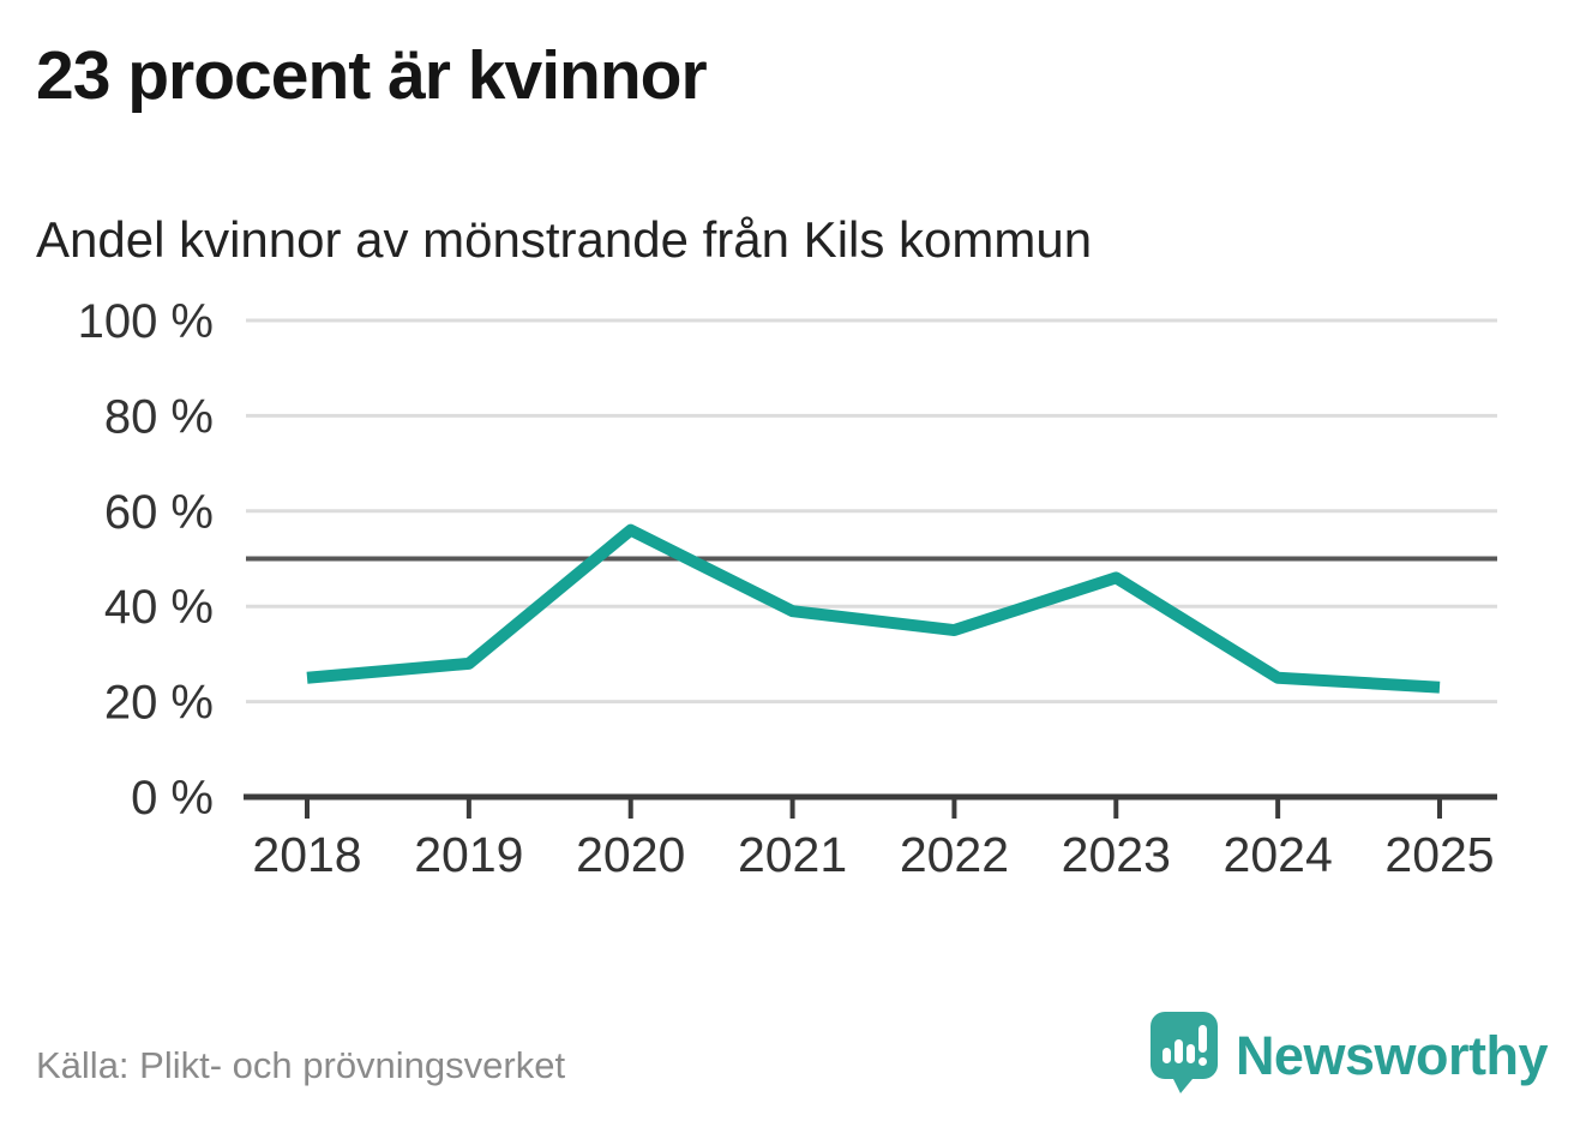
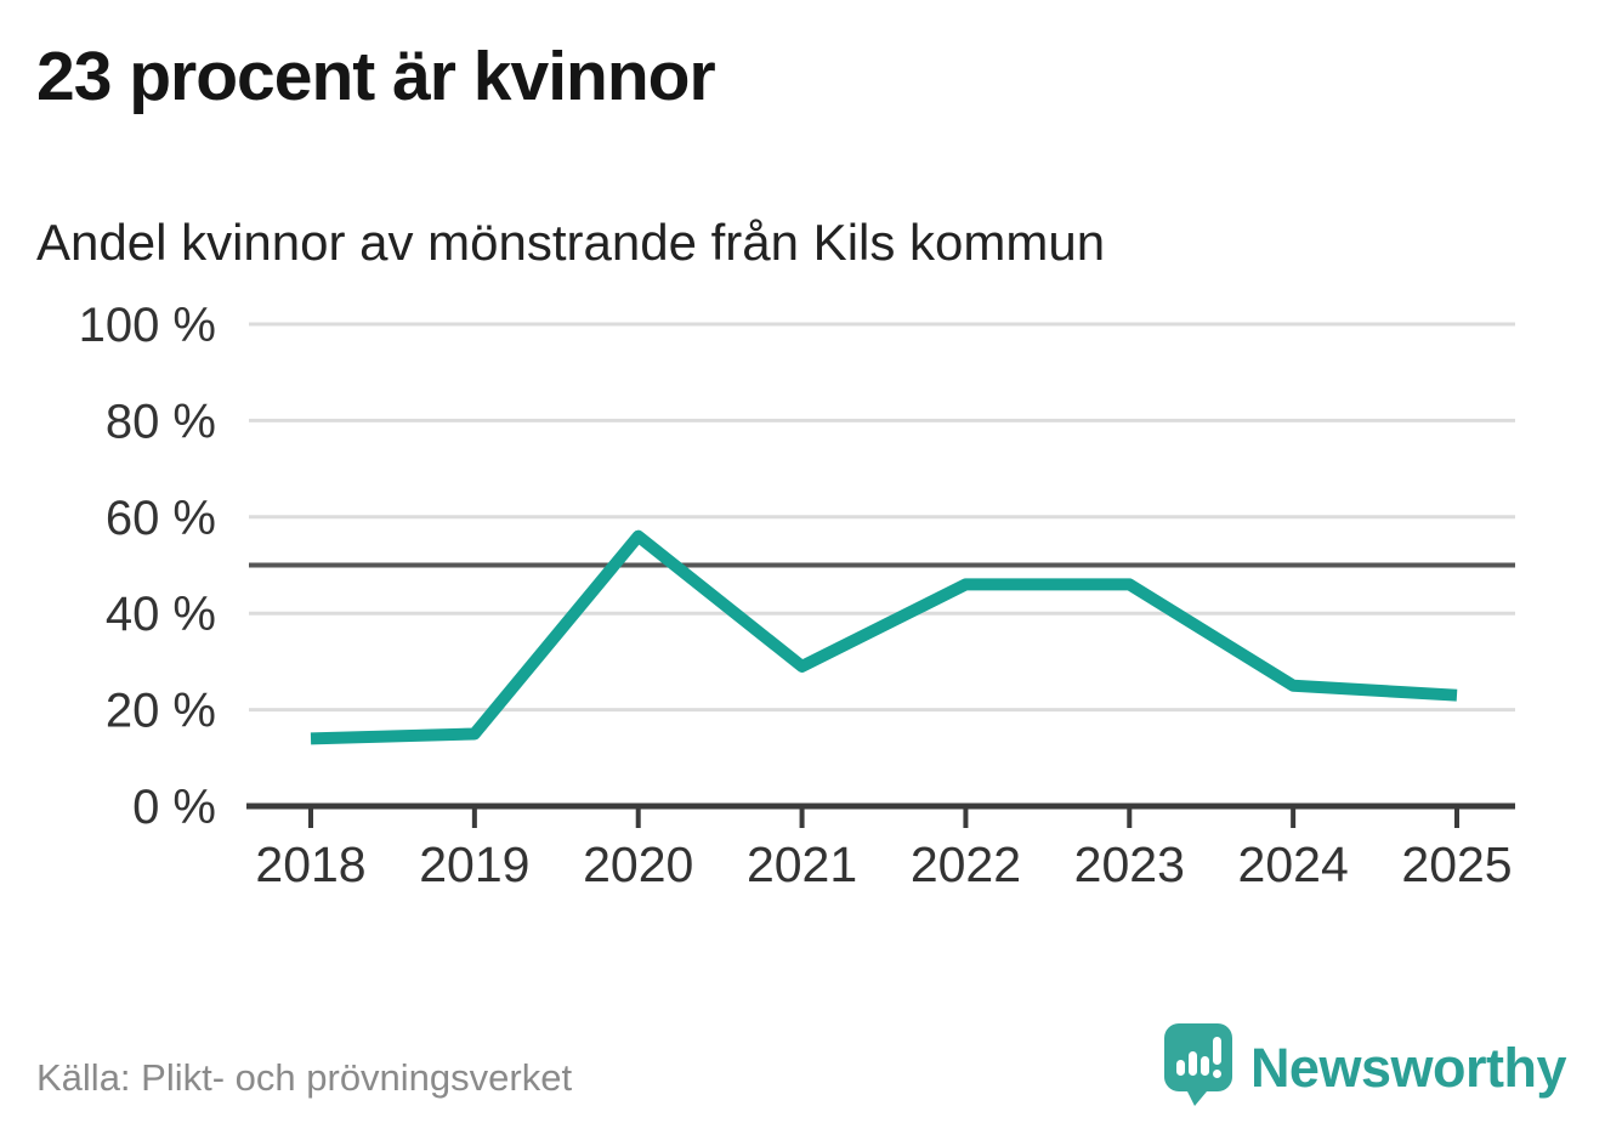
2018: 25% -> 14%
2019: 28% -> 15%
2021: 39% -> 29%
2022: 35% -> 46%
